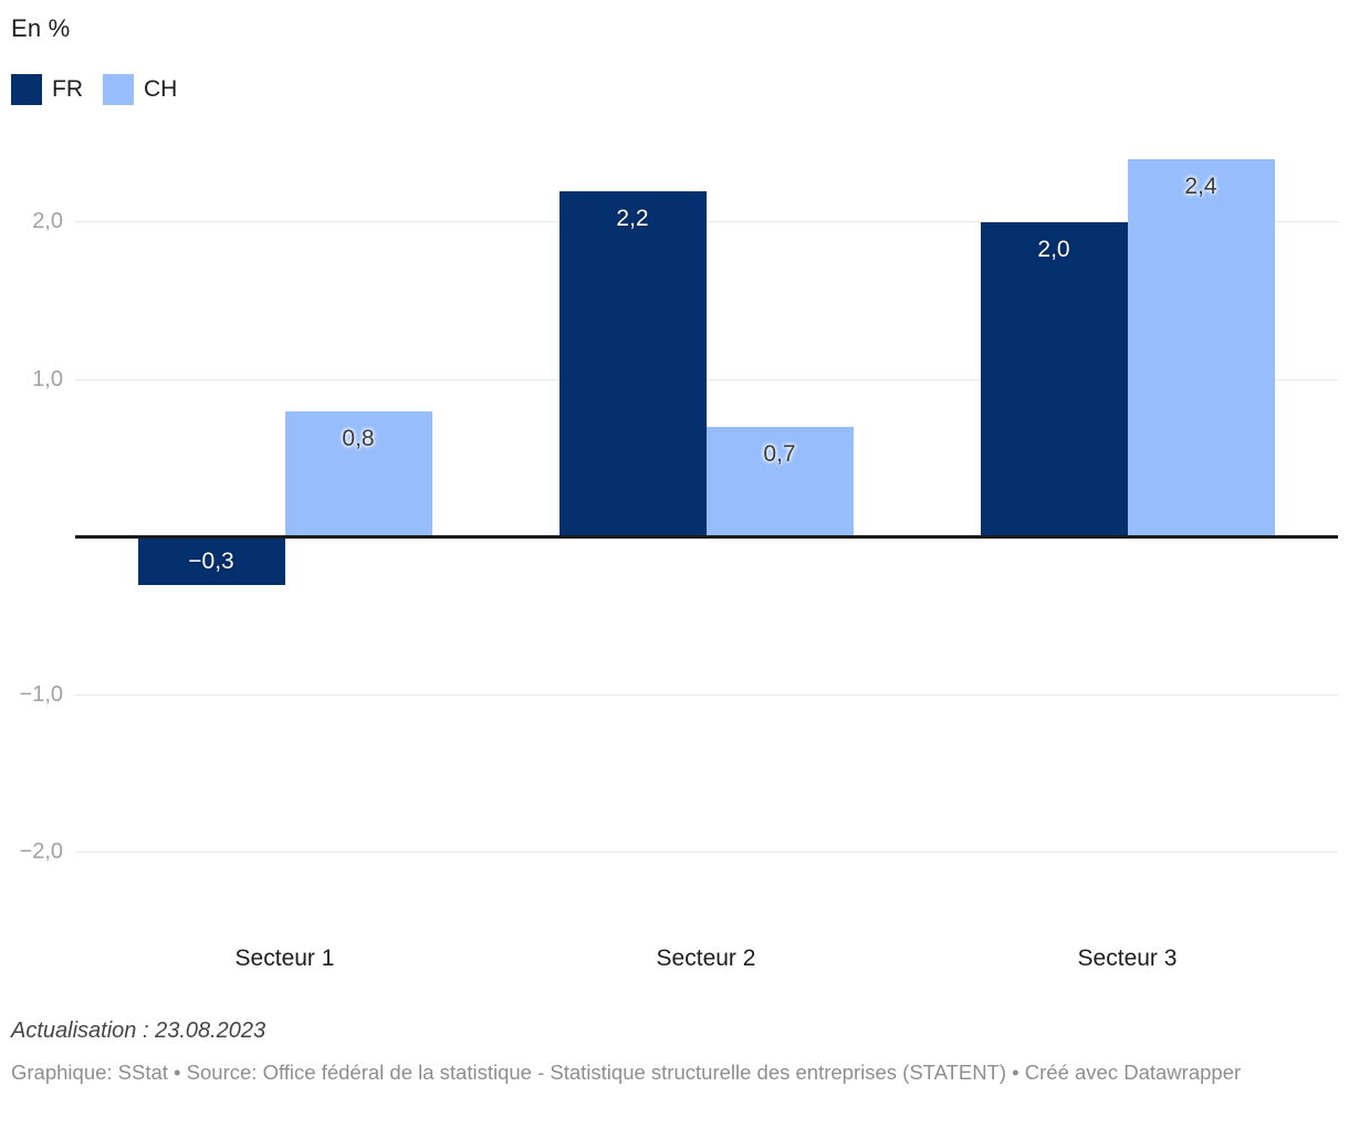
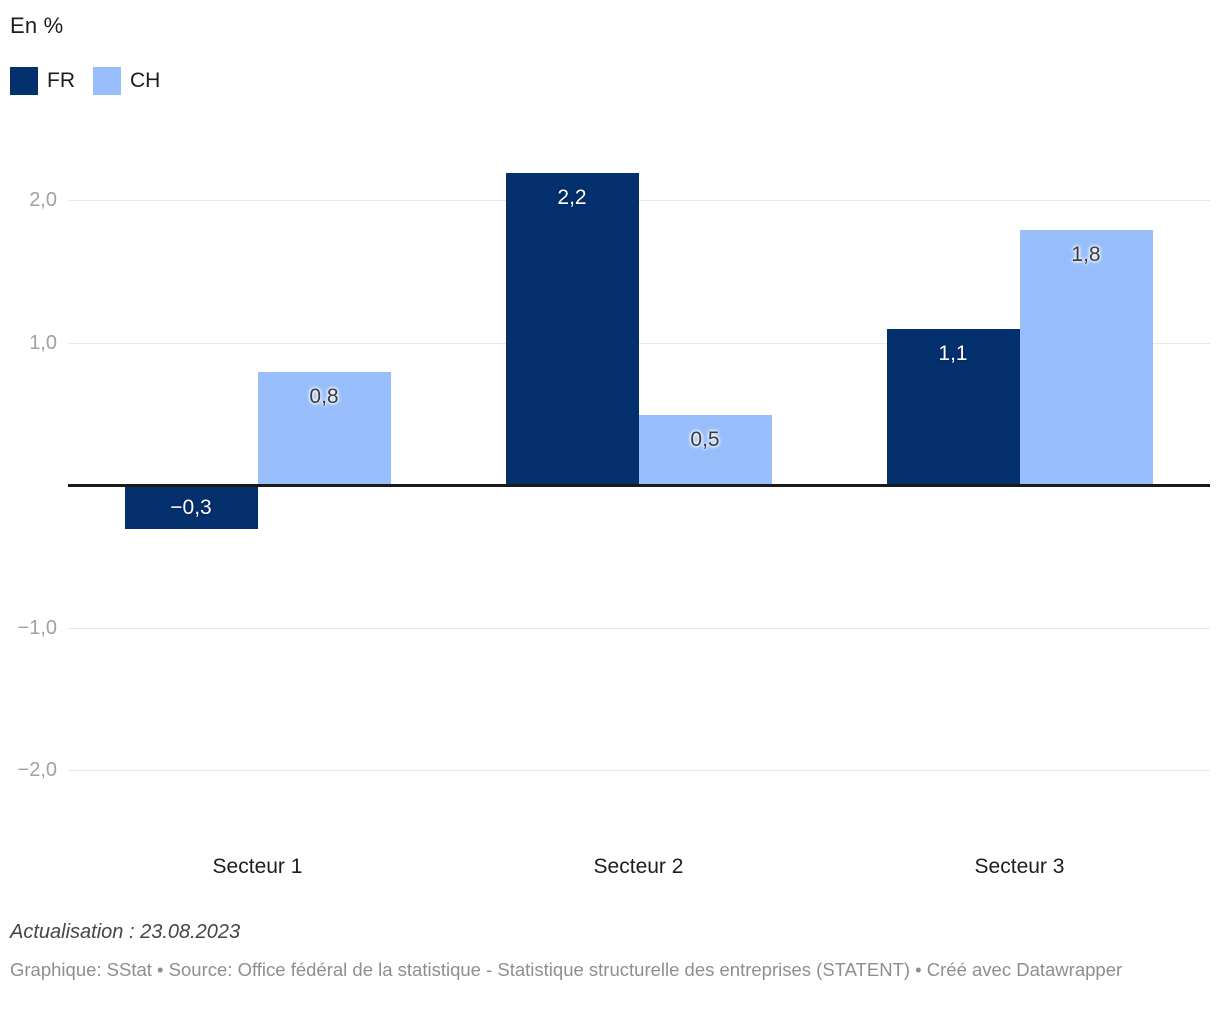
CH/Secteur 2: 0,7 -> 0,5
FR/Secteur 3: 2,0 -> 1,1
CH/Secteur 3: 2,4 -> 1,8
